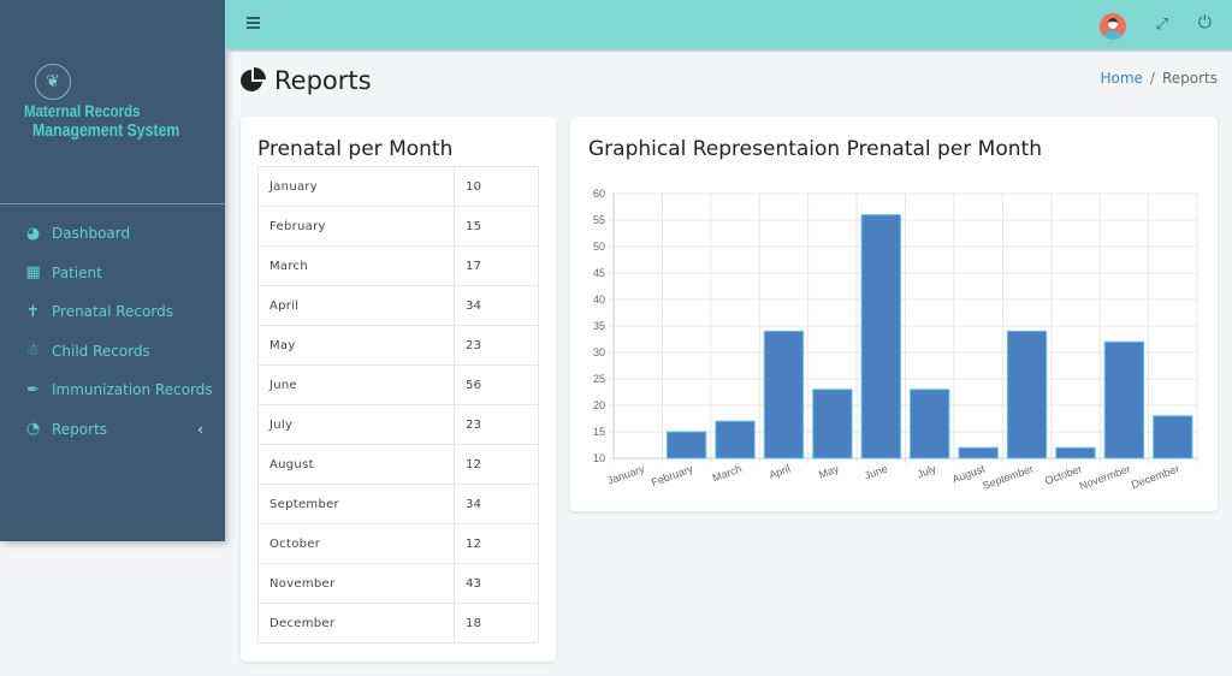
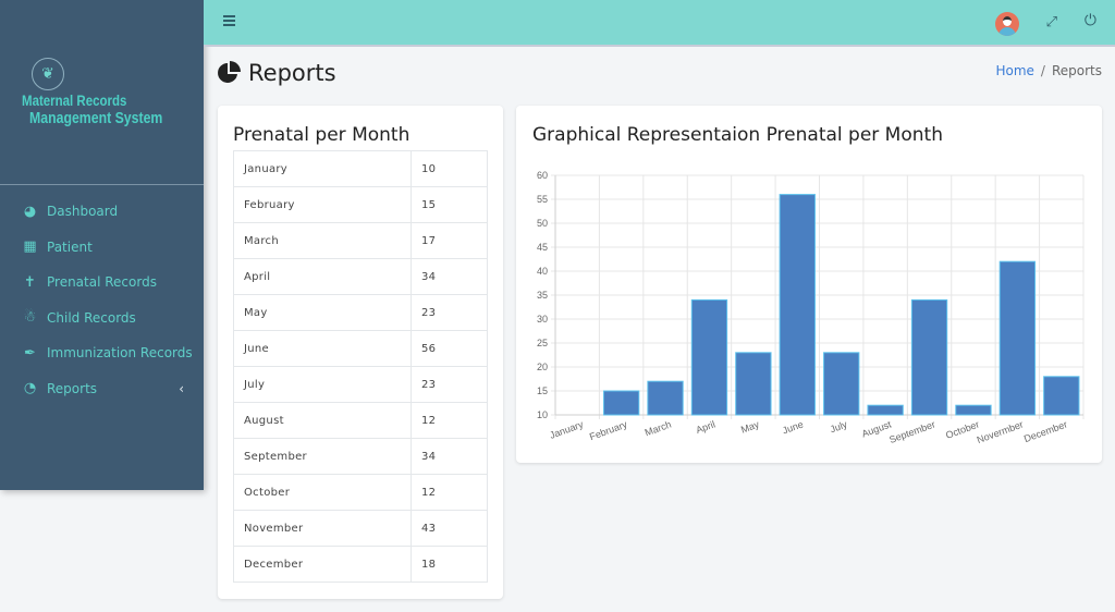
Novermber: 32 -> 42
